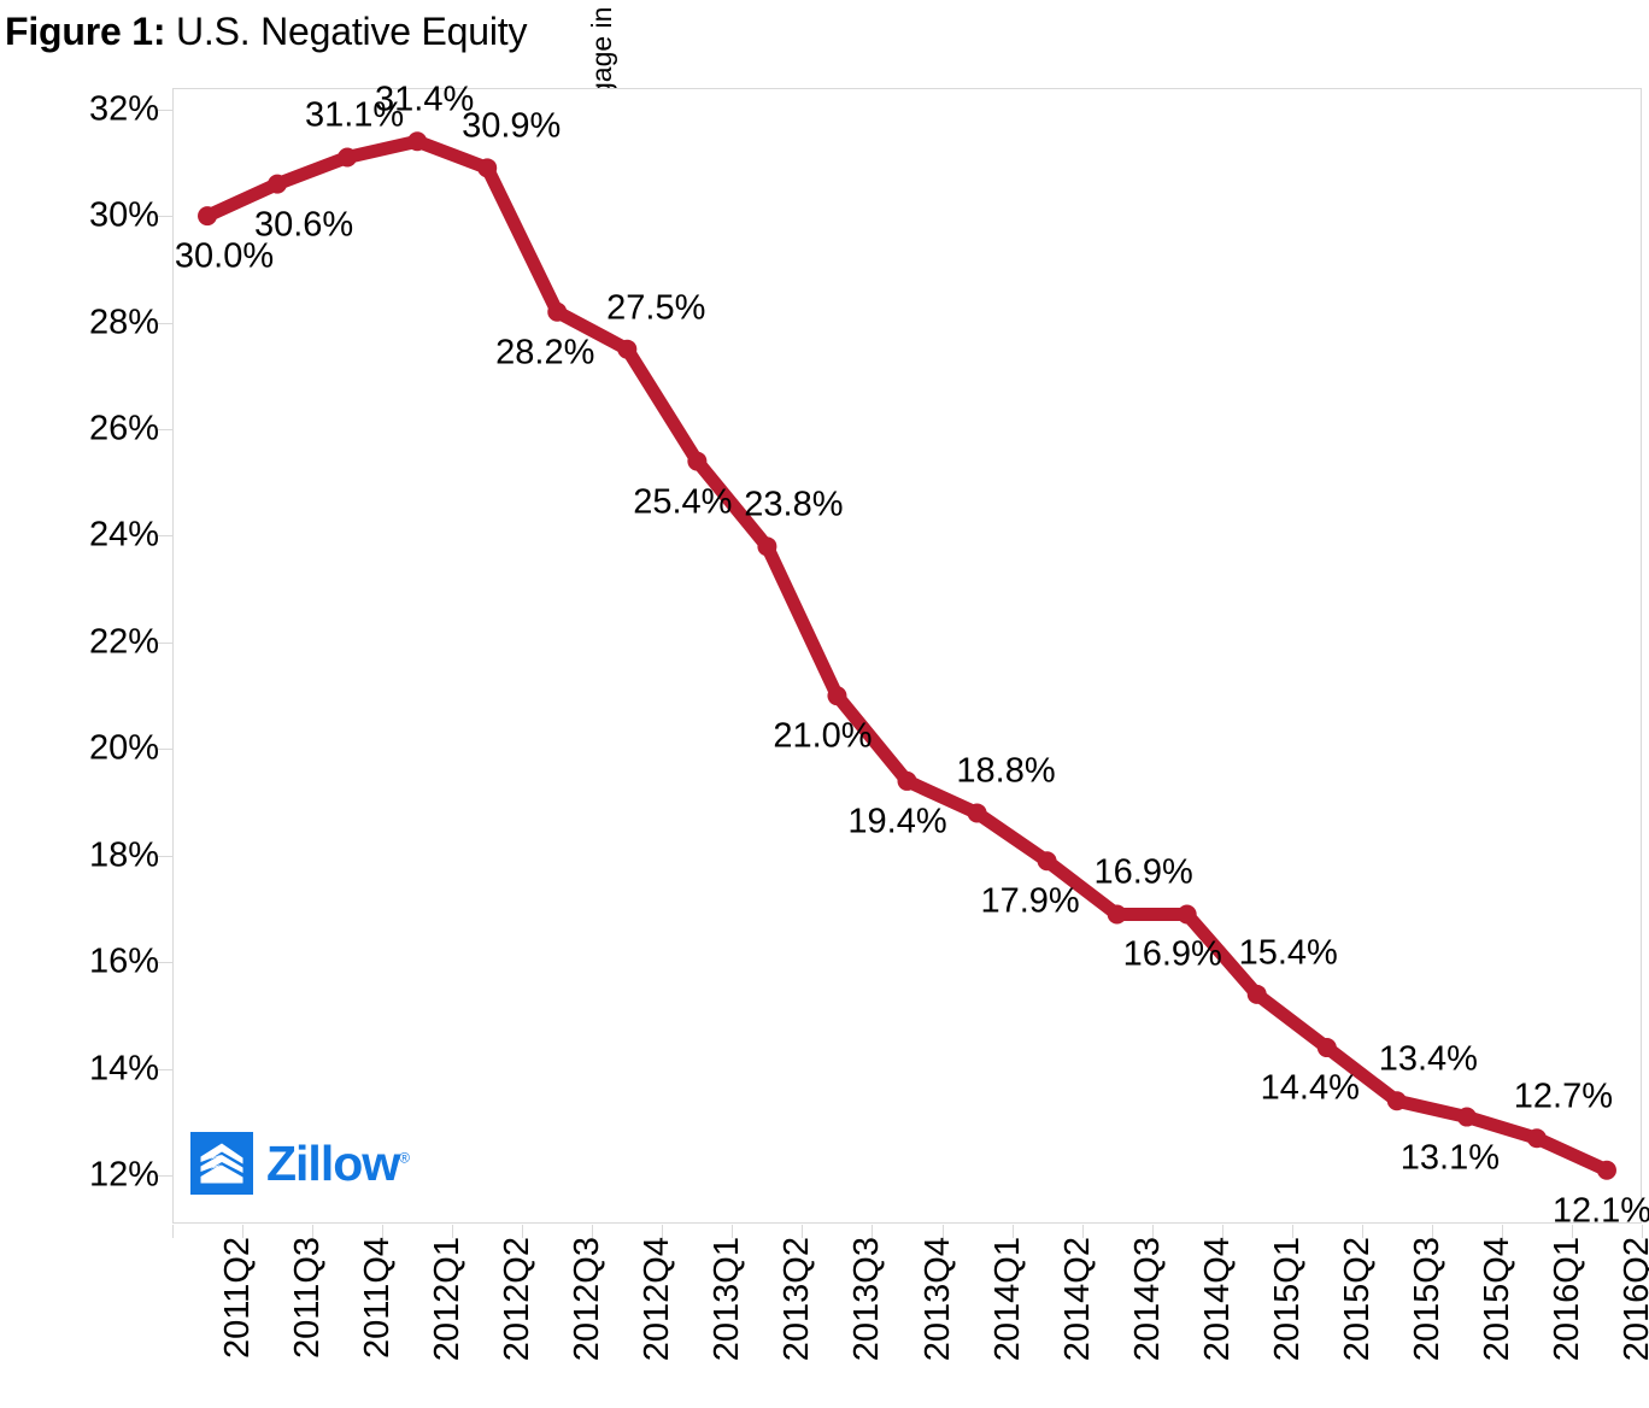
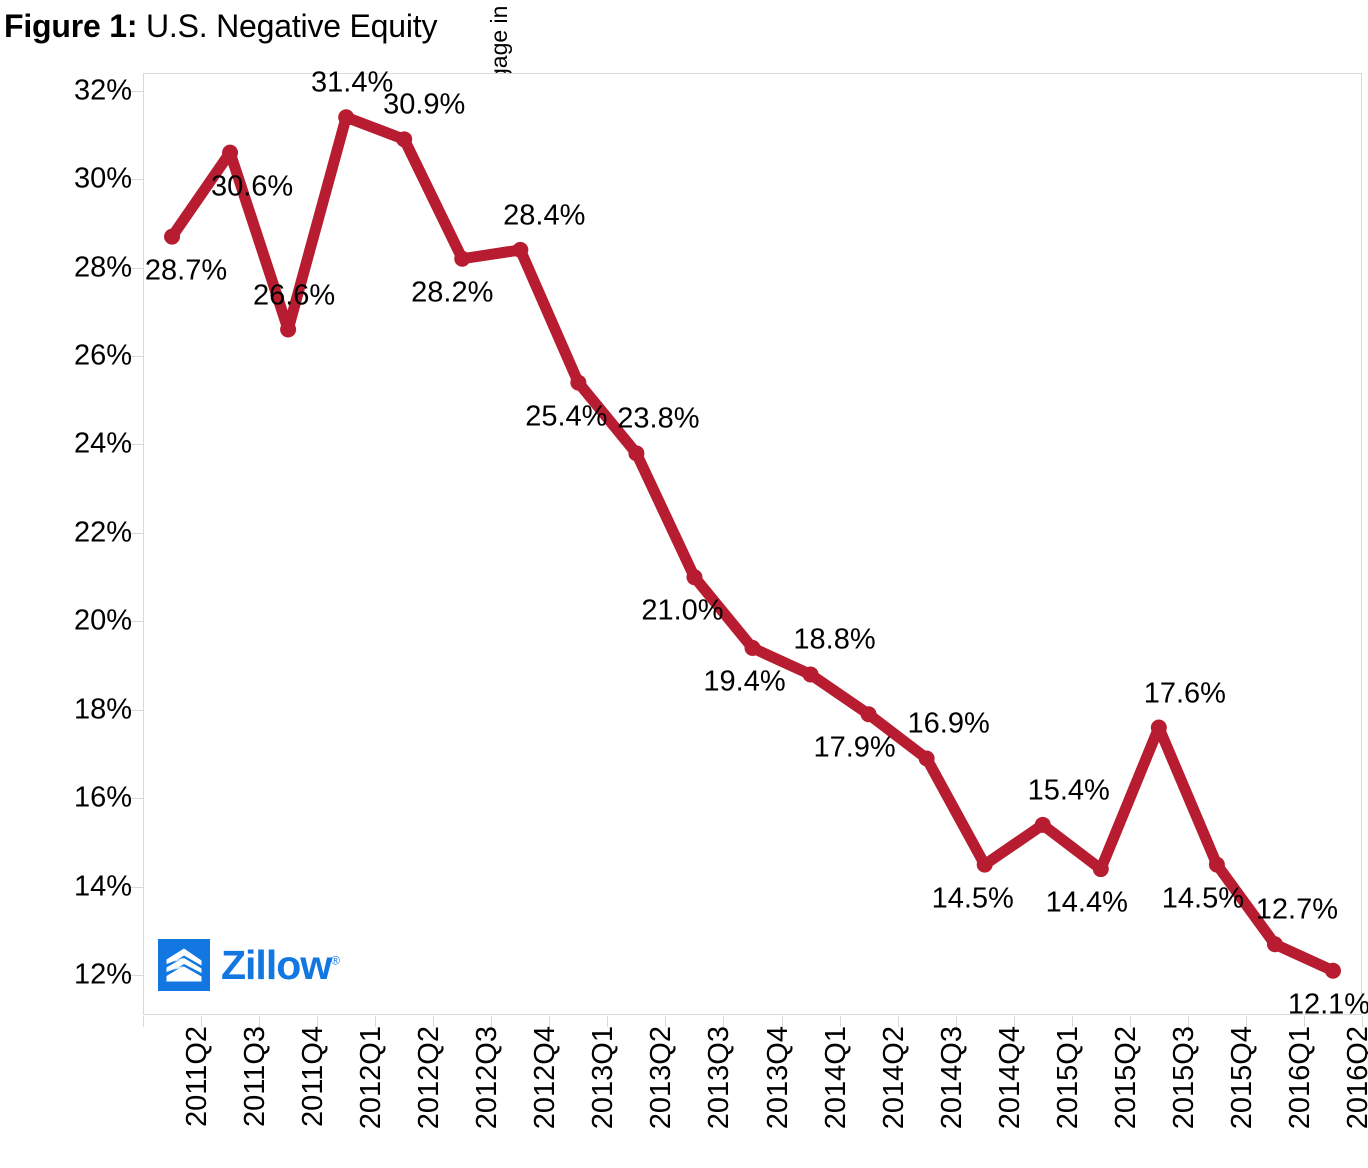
2011Q2: 30.0% -> 28.7%
2011Q4: 31.1% -> 26.6%
2012Q4: 27.5% -> 28.4%
2014Q4: 16.9% -> 14.5%
2015Q3: 13.4% -> 17.6%
2015Q4: 13.1% -> 14.5%
